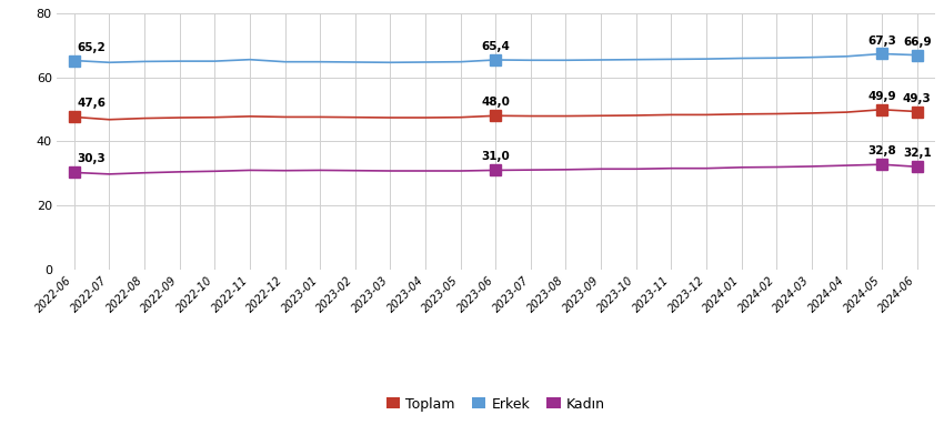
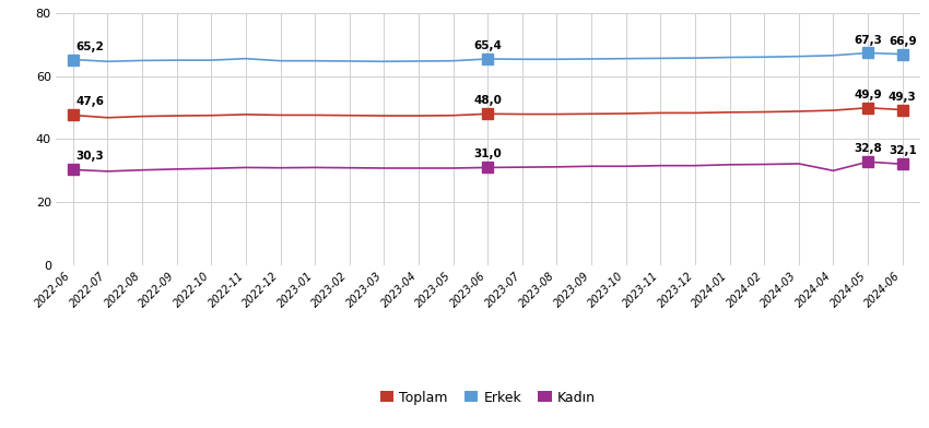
Kadın/2024-04: 32.5 -> 30.0
